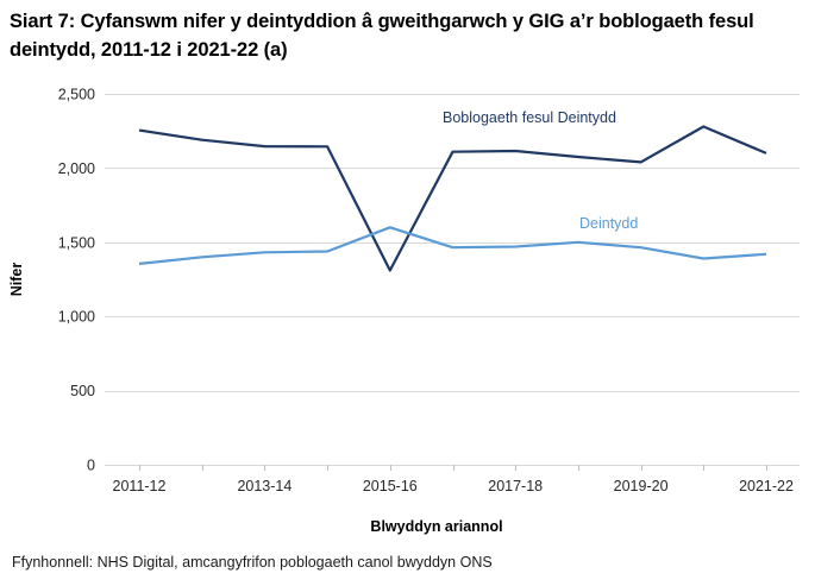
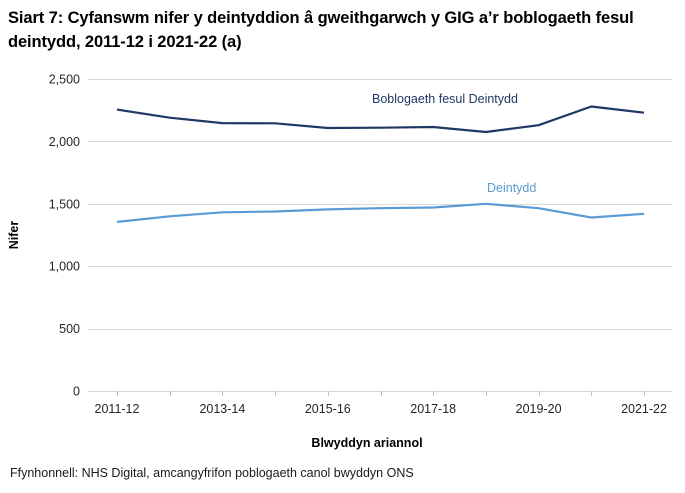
Boblogaeth fesul Deintydd/2015-16: 1310 -> 2110
Deintydd/2015-16: 1600 -> 1460
Boblogaeth fesul Deintydd/2019-20: 2040 -> 2130
Boblogaeth fesul Deintydd/2021-22: 2100 -> 2230
